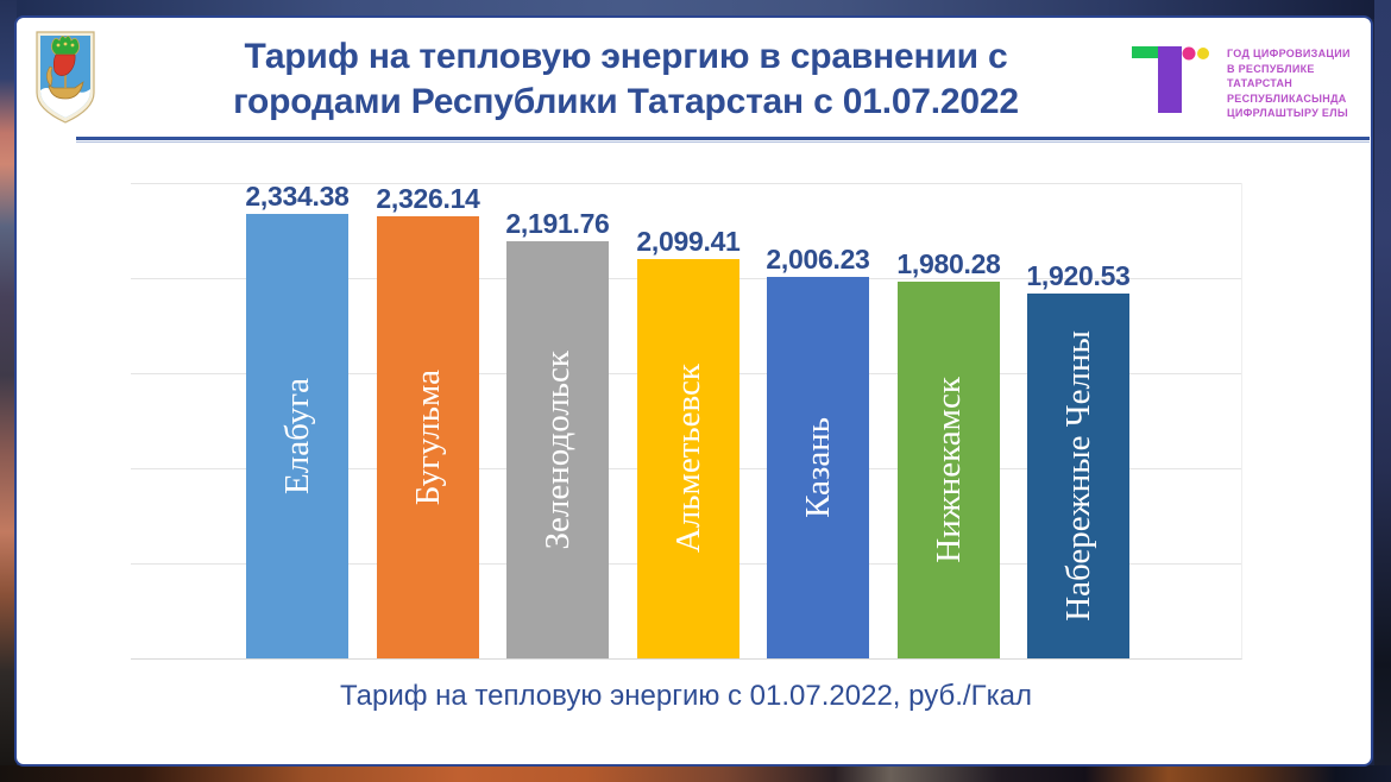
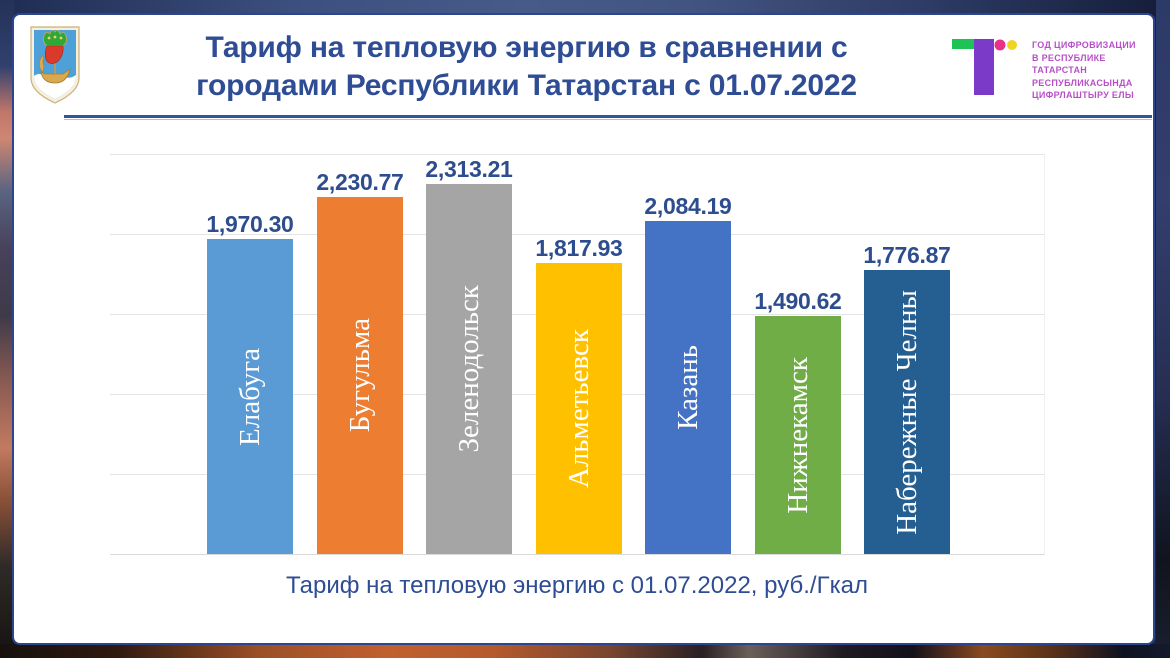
Елабуга: 2,334.38 -> 1,970.30
Бугульма: 2,326.14 -> 2,230.77
Зеленодольск: 2,191.76 -> 2,313.21
Альметьевск: 2,099.41 -> 1,817.93
Казань: 2,006.23 -> 2,084.19
Нижнекамск: 1,980.28 -> 1,490.62
Набережные Челны: 1,920.53 -> 1,776.87
